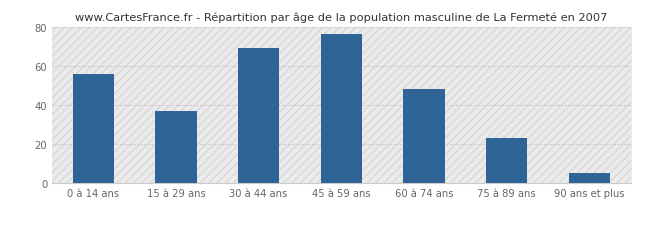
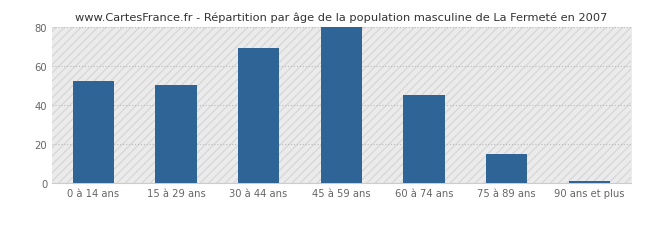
0 à 14 ans: 56 -> 52
15 à 29 ans: 37 -> 50
45 à 59 ans: 76 -> 80
60 à 74 ans: 48 -> 45
75 à 89 ans: 23 -> 15
90 ans et plus: 5 -> 1
